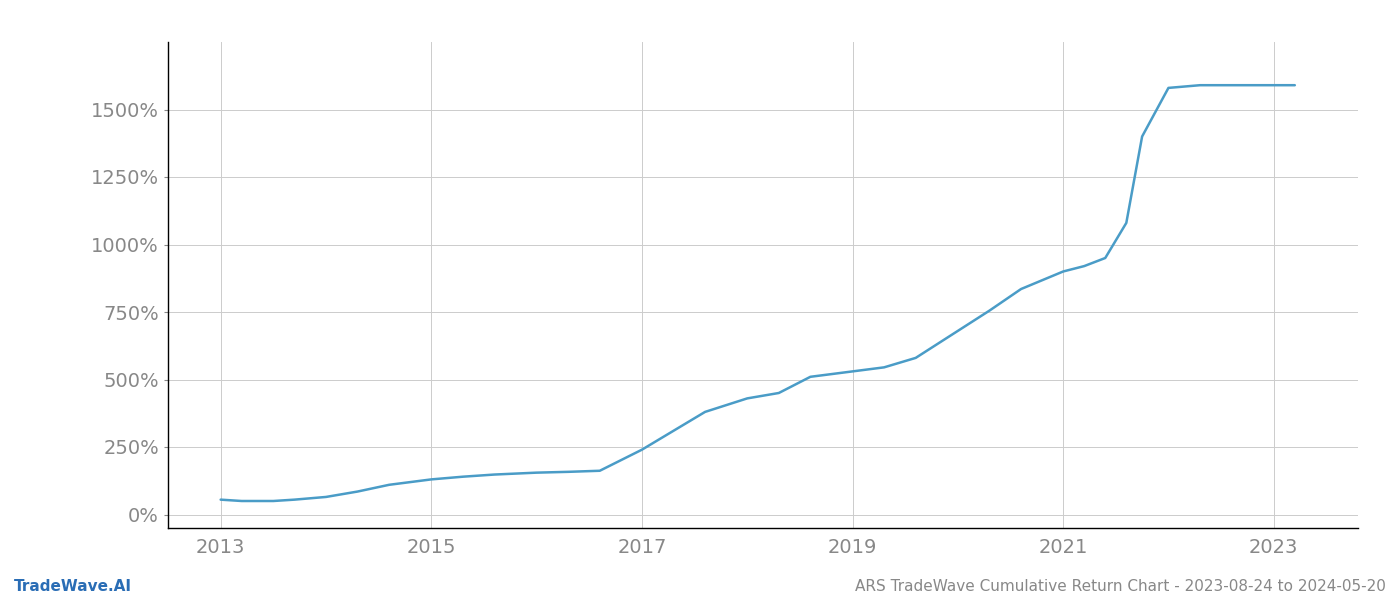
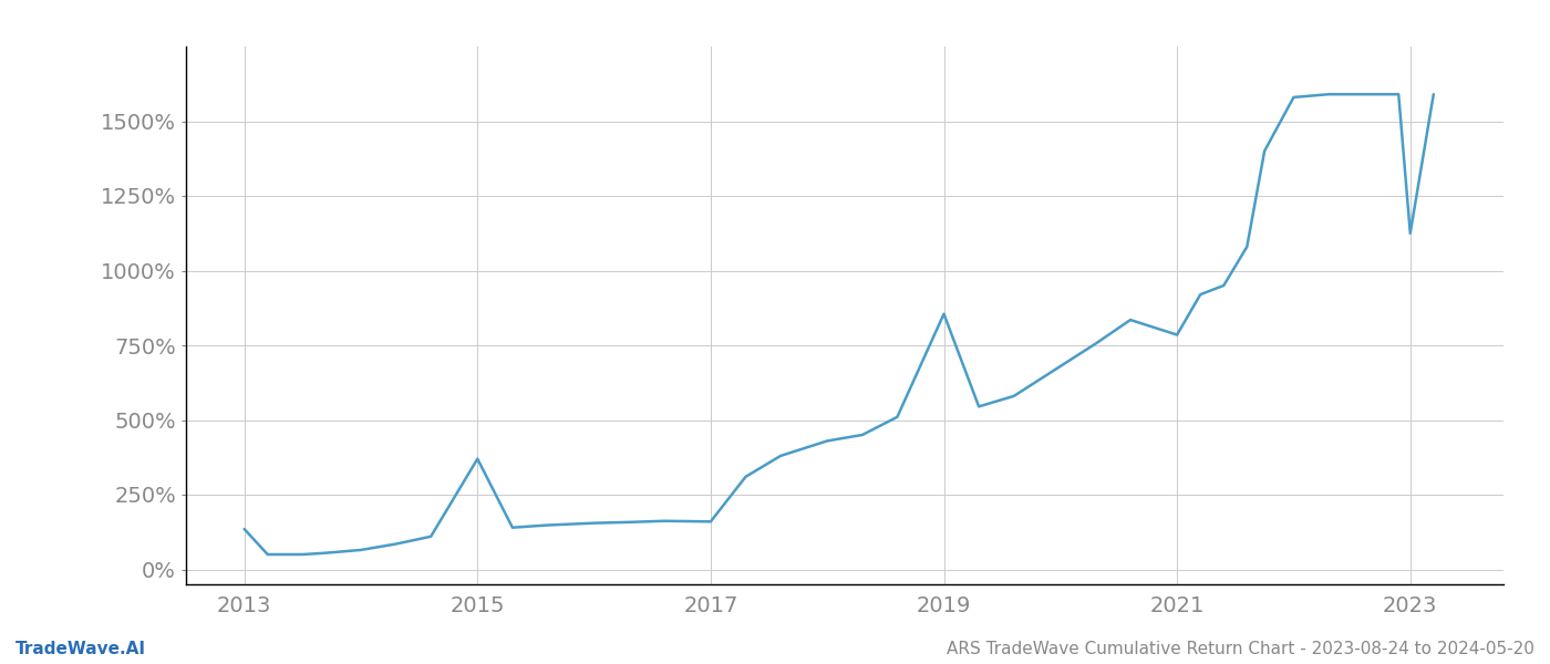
2013: 55% -> 135%
2015: 130% -> 370%
2017: 240% -> 160%
2019: 530% -> 855%
2021: 900% -> 785%
2023: 1590% -> 1125%
